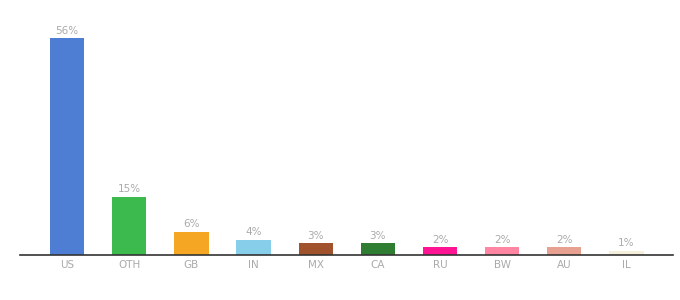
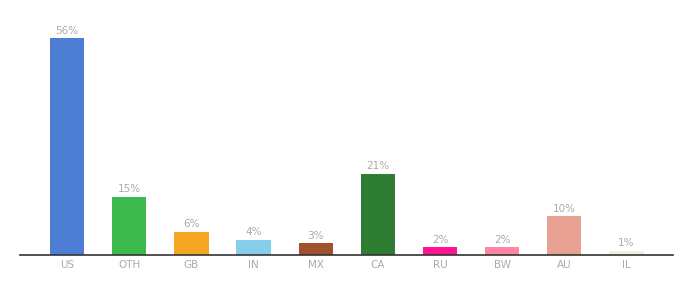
CA: 3% -> 21%
AU: 2% -> 10%
